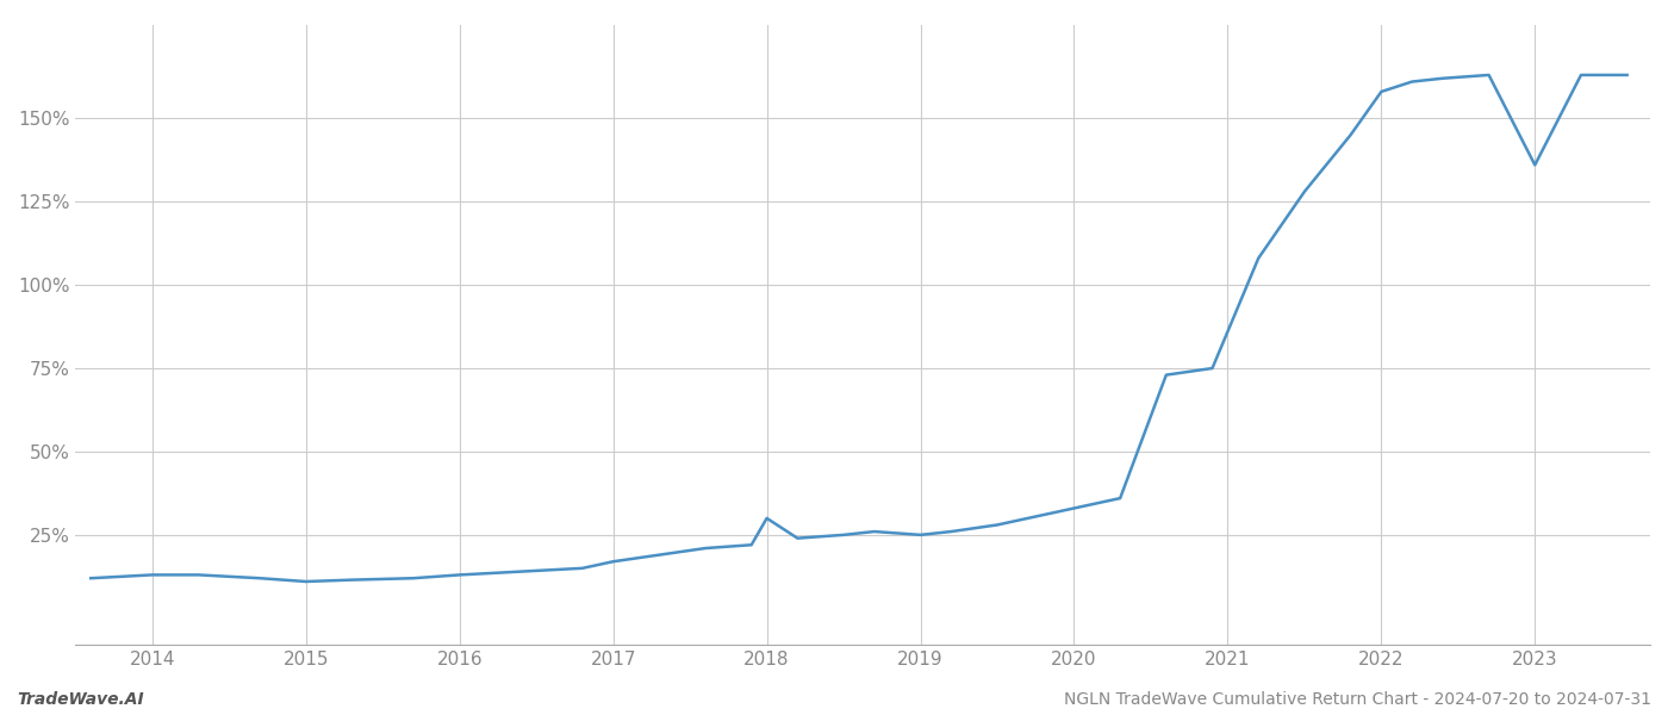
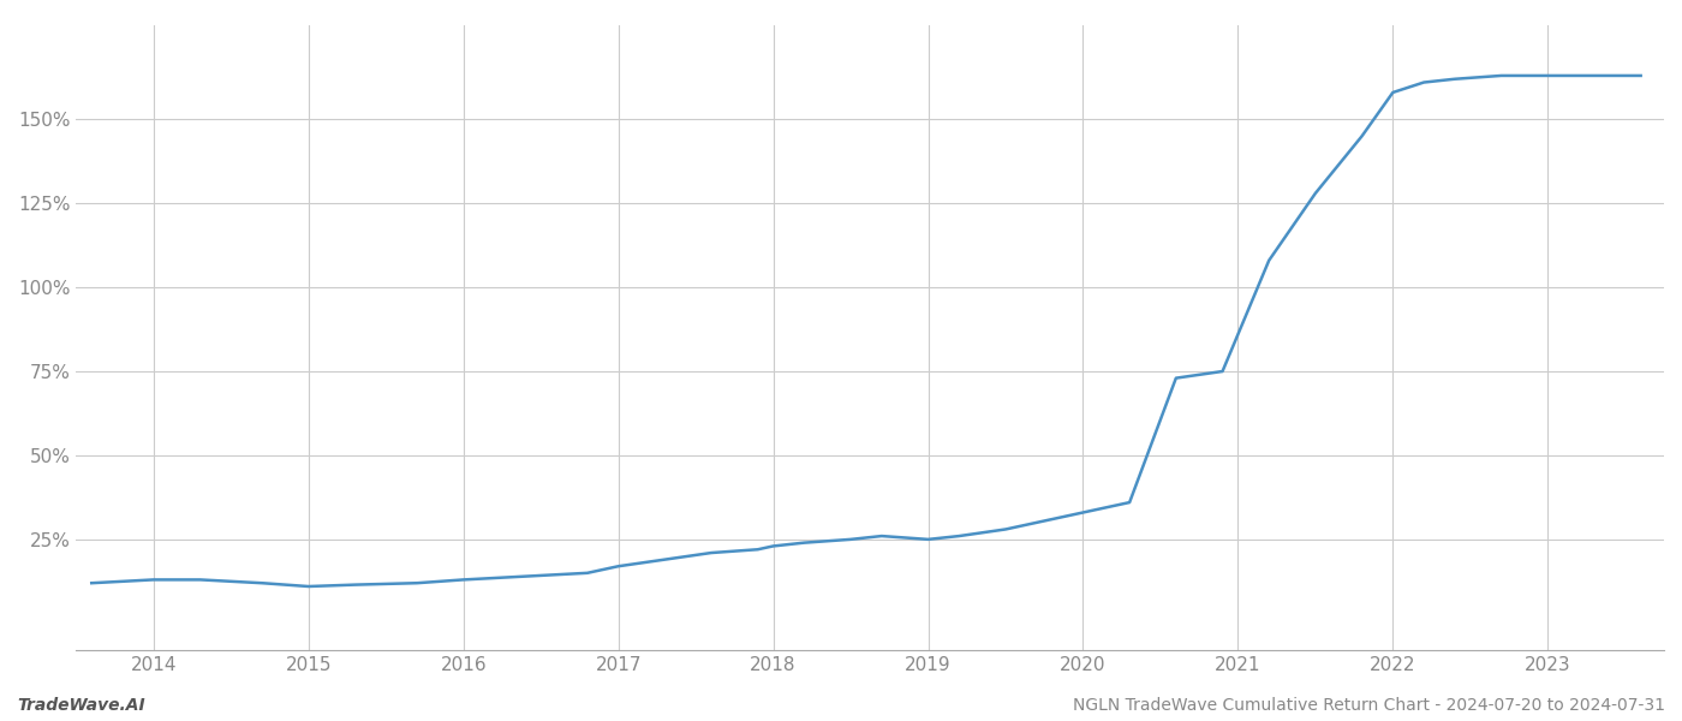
2018: 30.0% -> 23.0%
2023: 136.0% -> 163.0%
